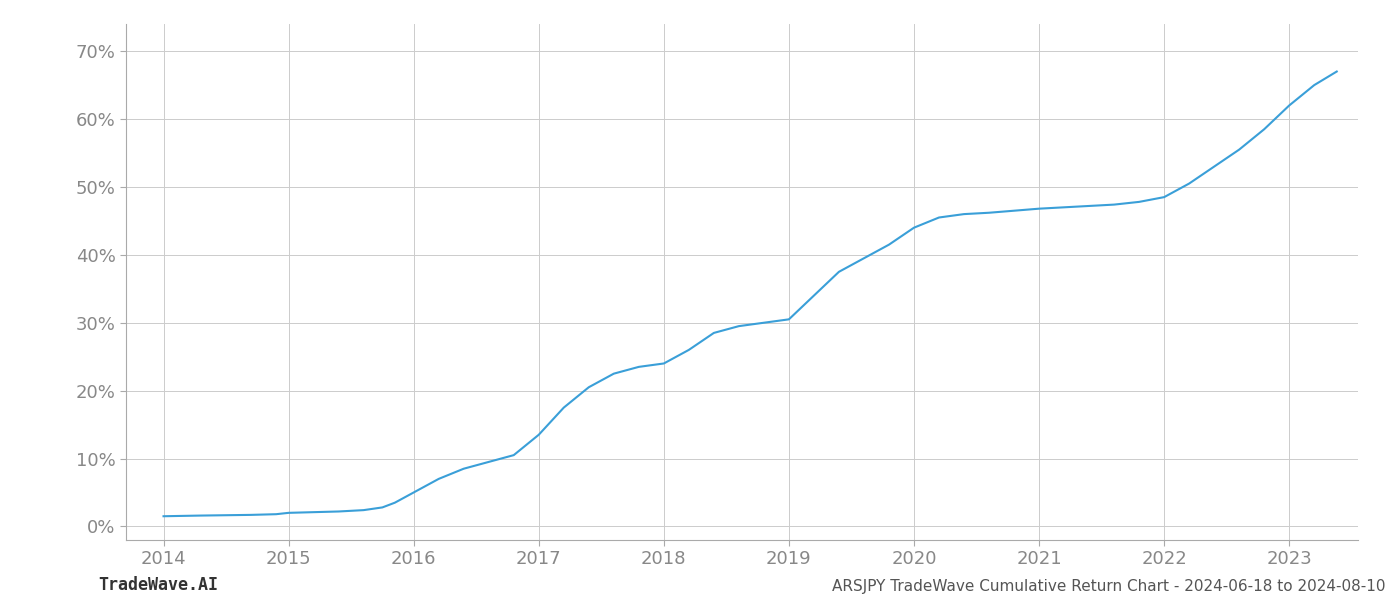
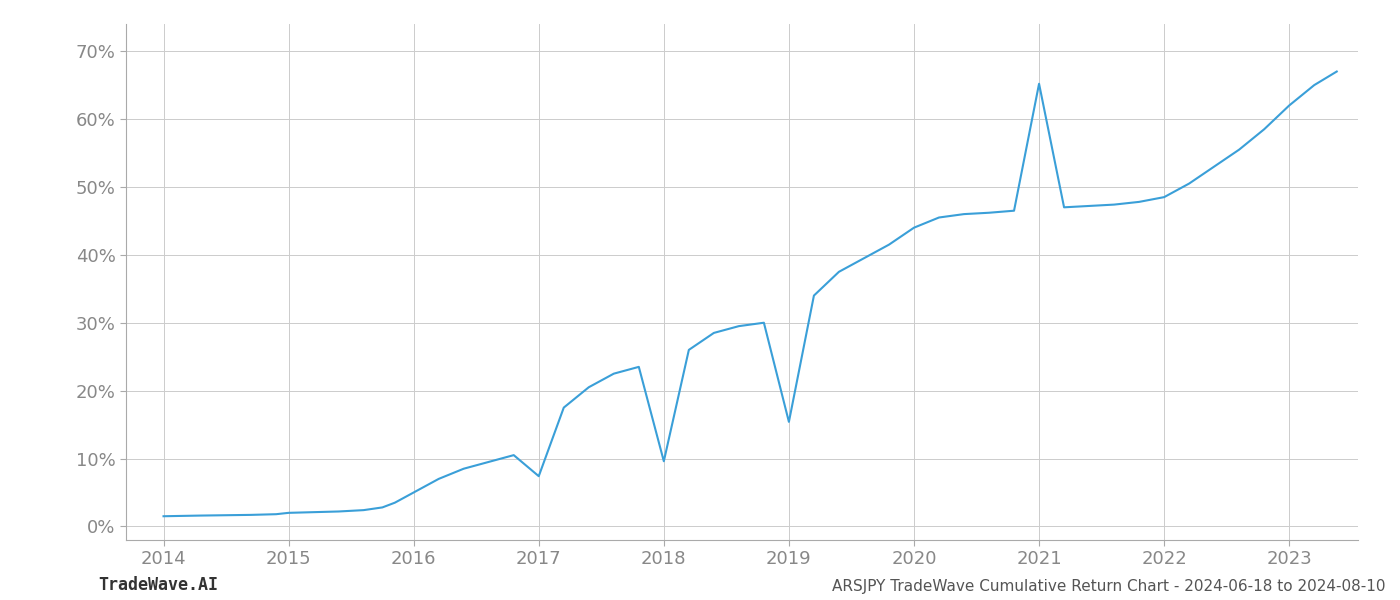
2017: 13.5% -> 7.4%
2018: 24.0% -> 9.6%
2019: 30.5% -> 15.4%
2021: 46.8% -> 65.2%
